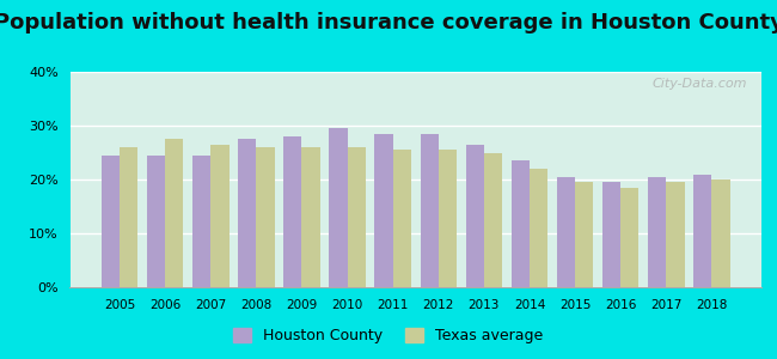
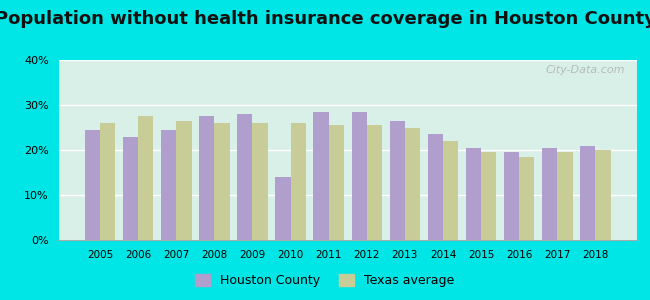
Houston County/2006: 24.5% -> 23.0%
Houston County/2010: 29.5% -> 14.0%
